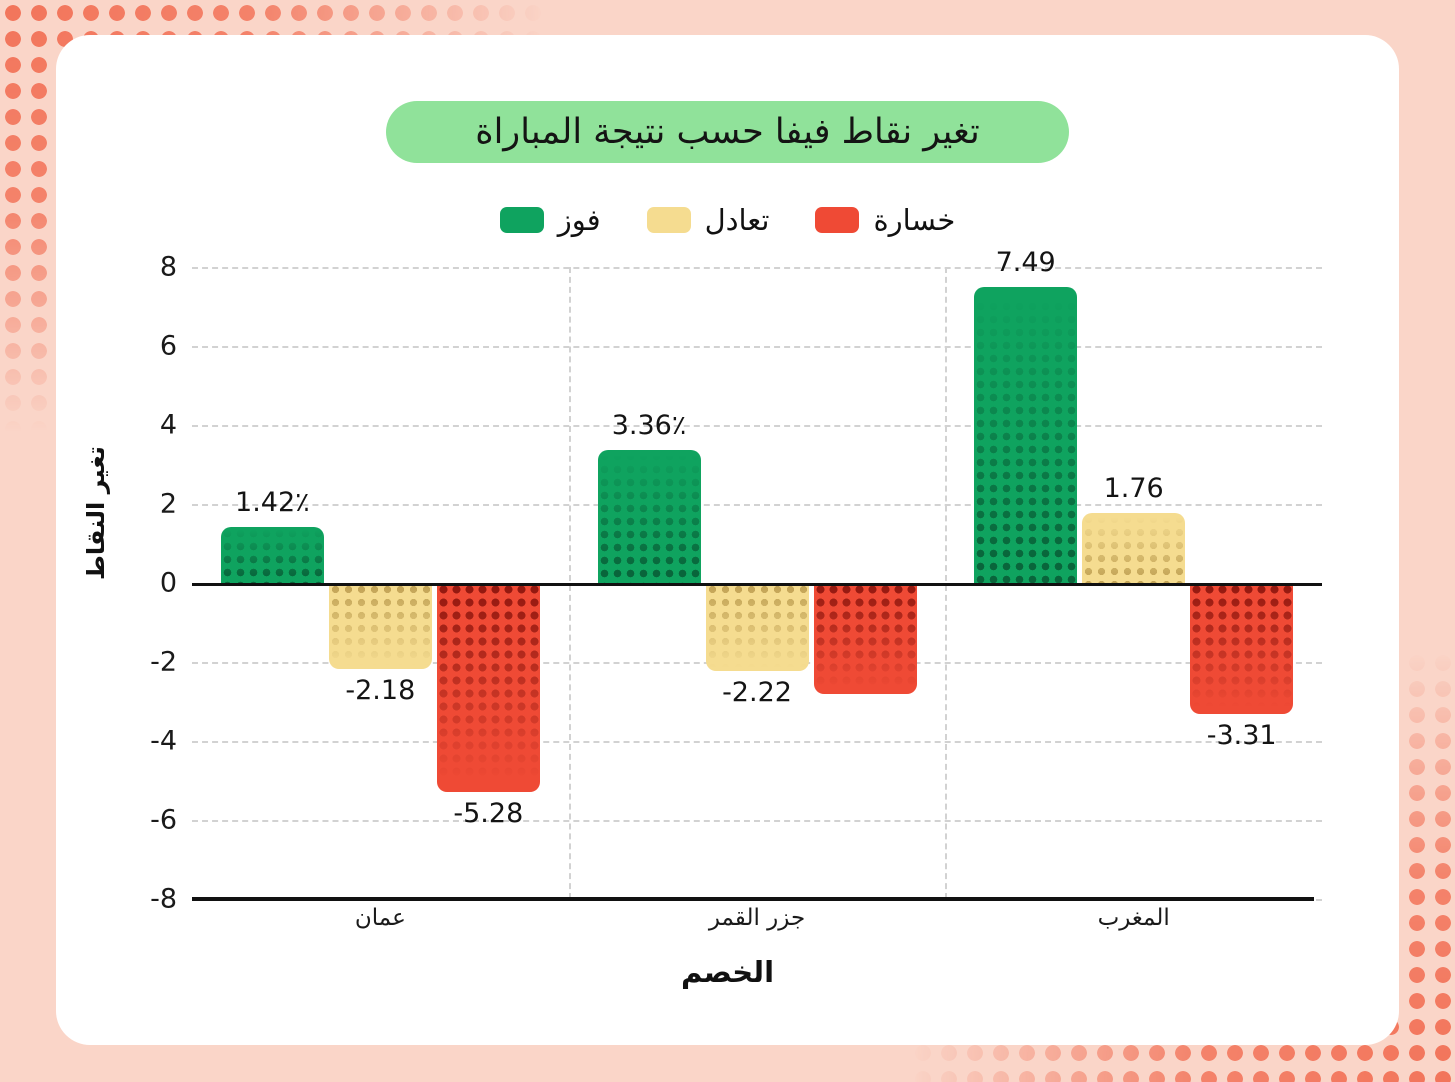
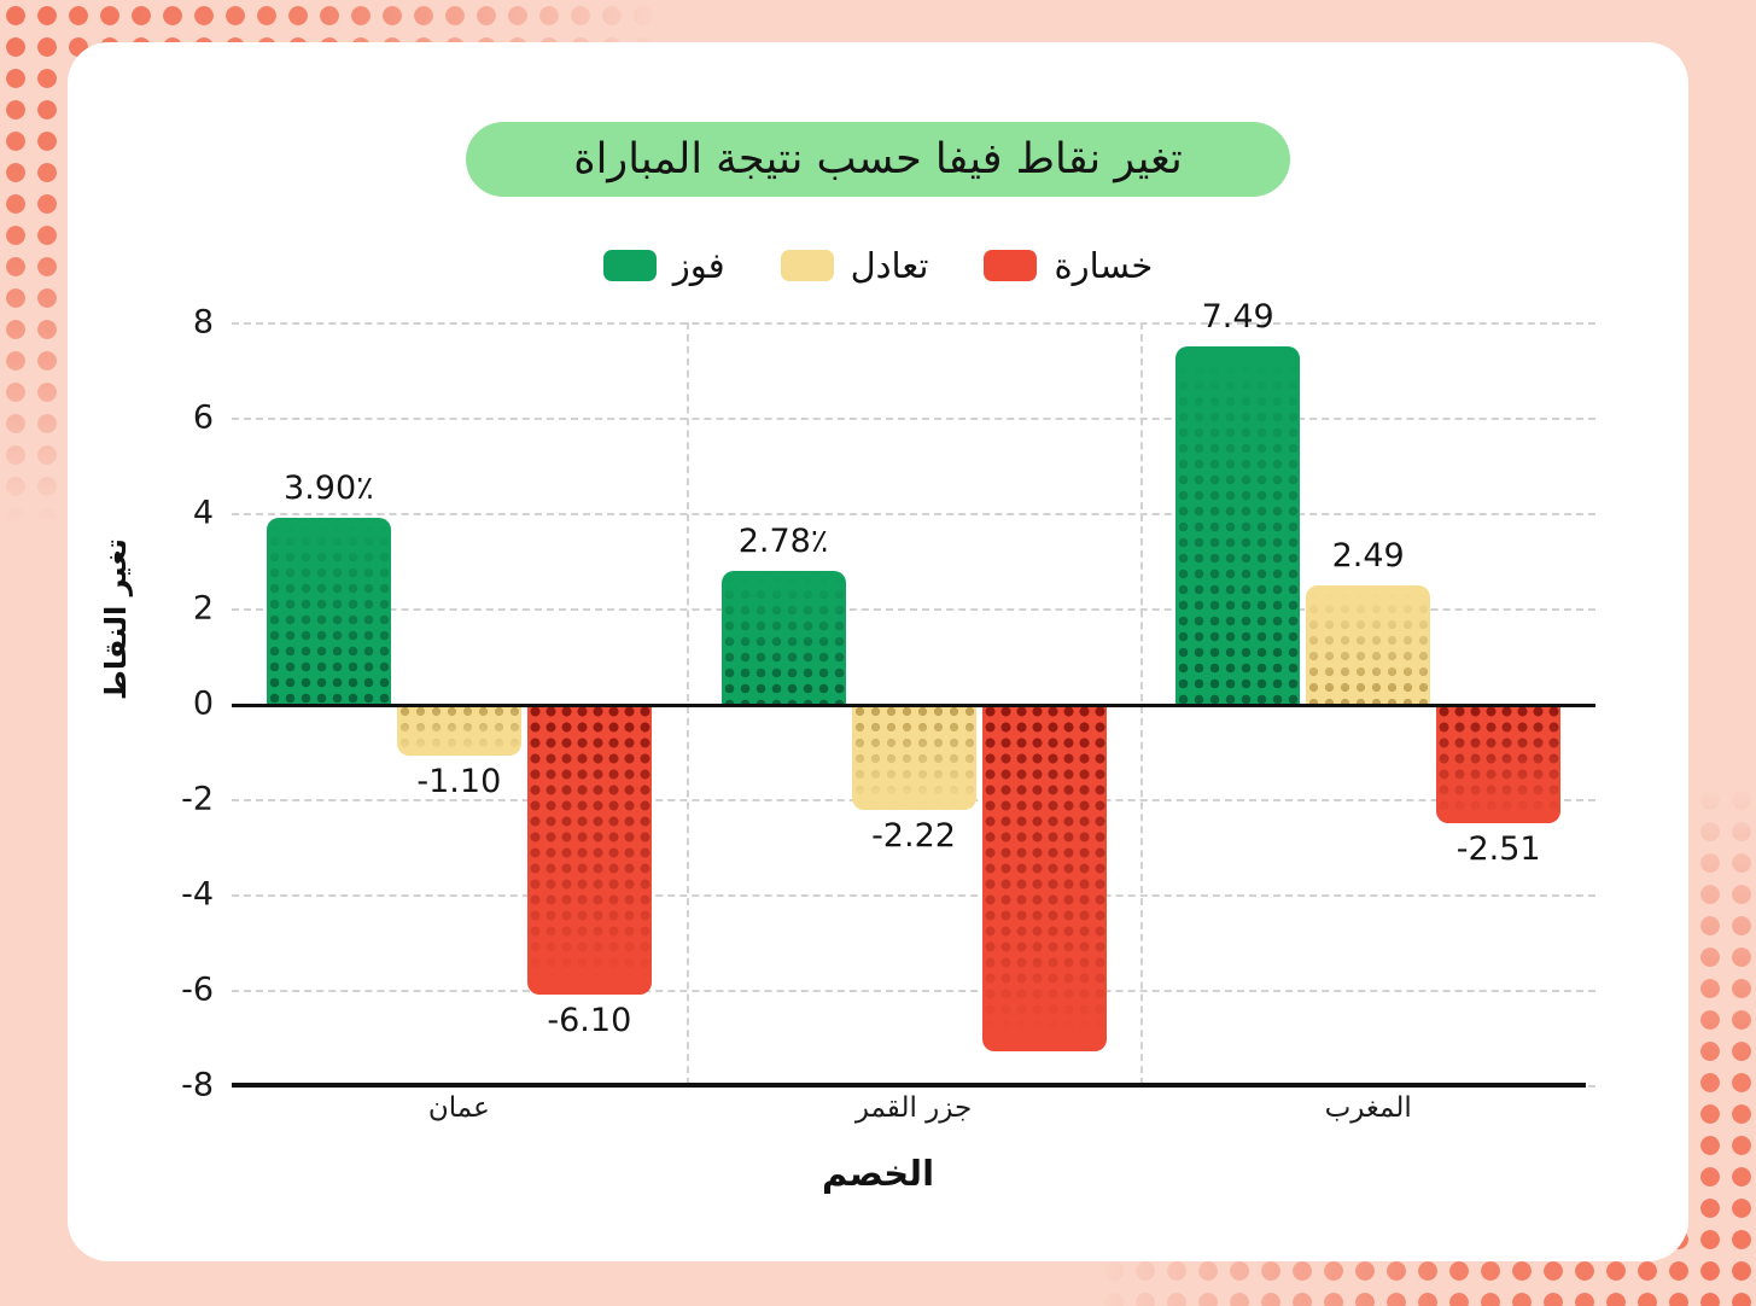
فوز/عمان: 1.42 -> 3.90
تعادل/عمان: -2.18 -> -1.10
خسارة/عمان: -5.28 -> -6.10
فوز/جزر القمر: 3.36 -> 2.78
خسارة/جزر القمر: -2.8 -> -7.3
تعادل/المغرب: 1.76 -> 2.49
خسارة/المغرب: -3.31 -> -2.51
